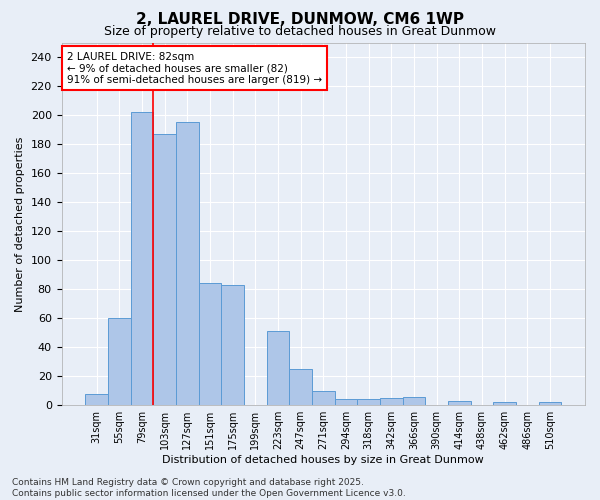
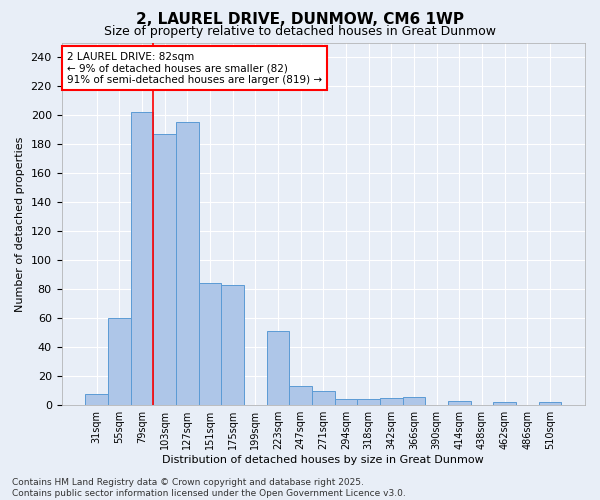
247sqm: 25 -> 13
